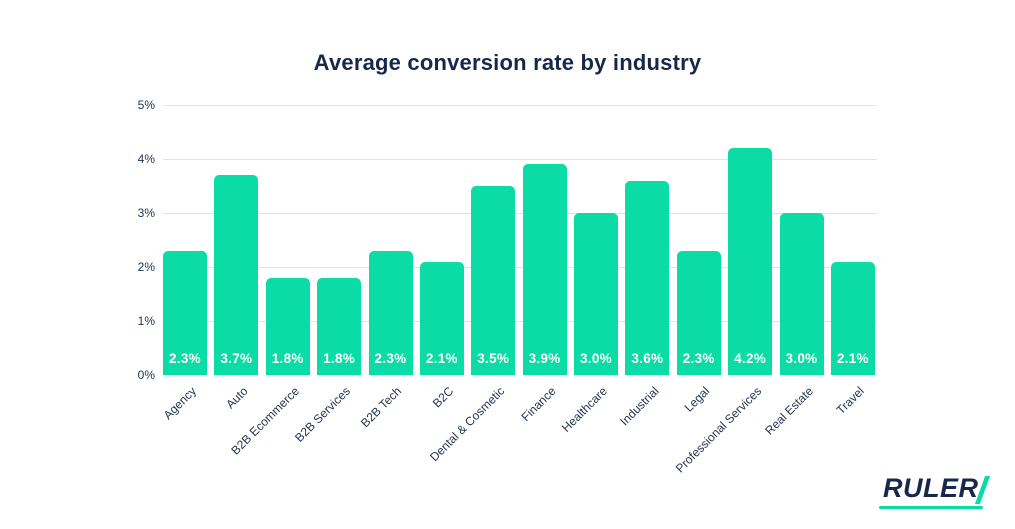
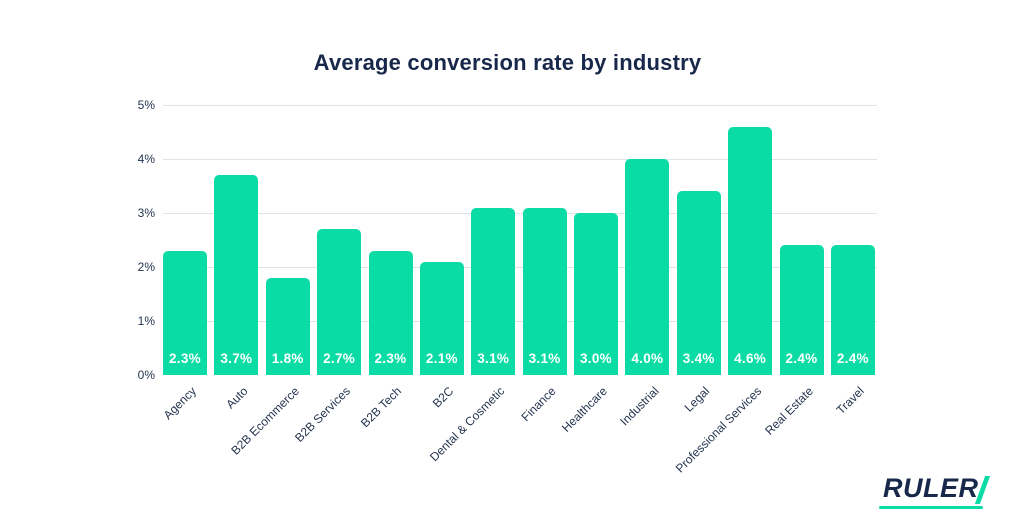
B2B Services: 1.8% -> 2.7%
Dental & Cosmetic: 3.5% -> 3.1%
Finance: 3.9% -> 3.1%
Industrial: 3.6% -> 4.0%
Legal: 2.3% -> 3.4%
Professional Services: 4.2% -> 4.6%
Real Estate: 3.0% -> 2.4%
Travel: 2.1% -> 2.4%
